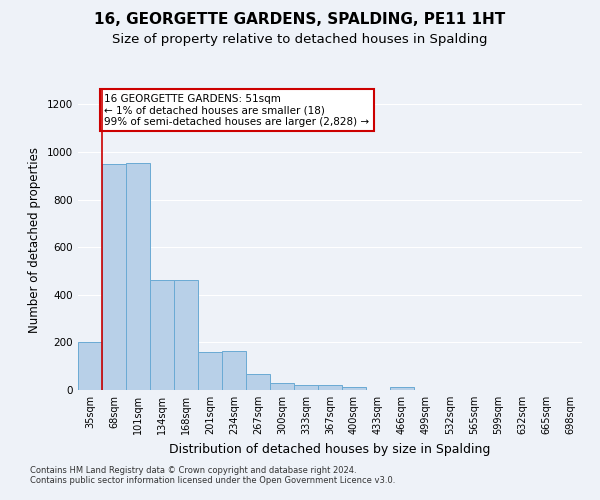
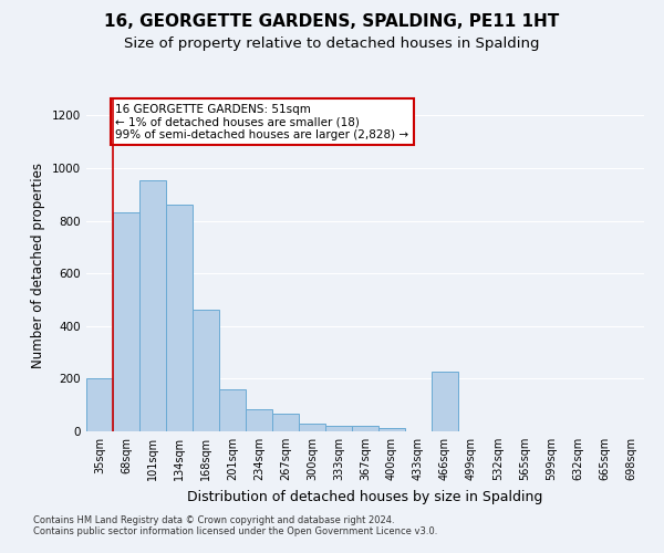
68sqm: 950 -> 830
134sqm: 460 -> 860
234sqm: 165 -> 85
466sqm: 14 -> 225
